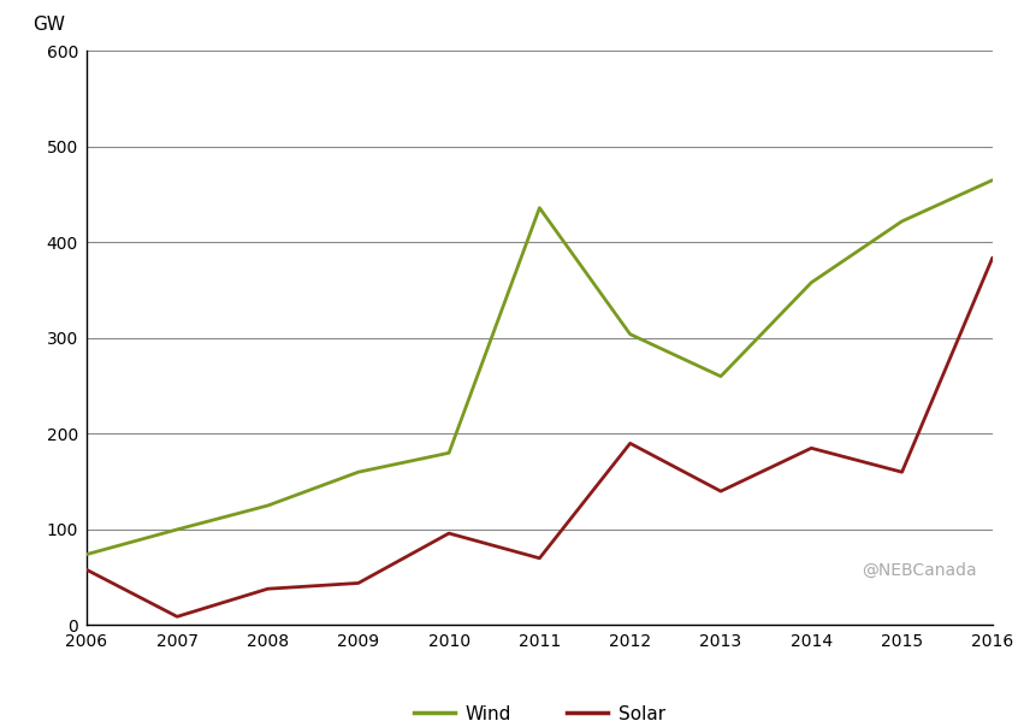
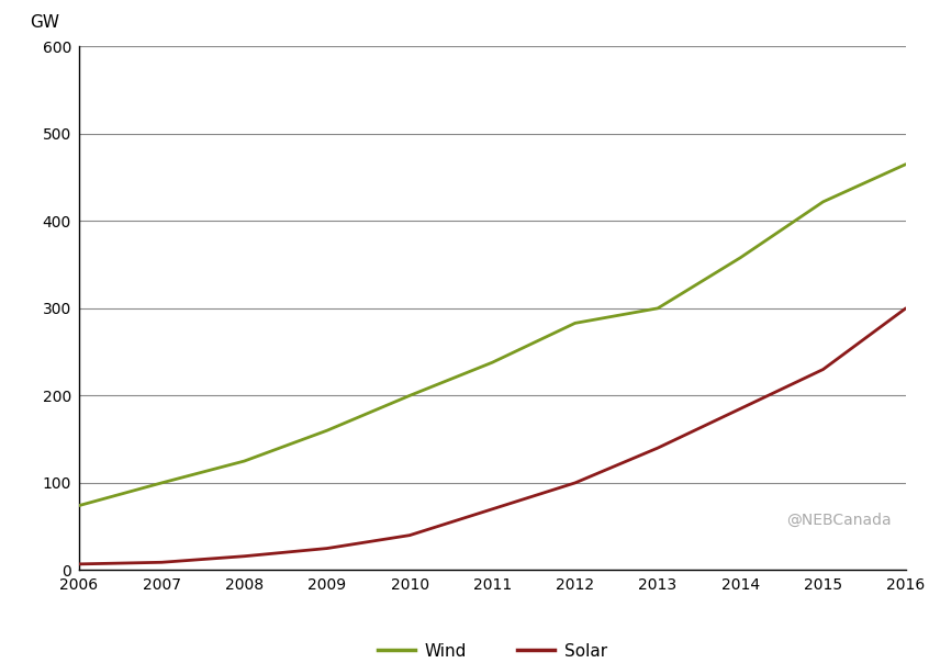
Solar/2006: 58 -> 7
Solar/2008: 38 -> 16
Solar/2009: 44 -> 25
Wind/2010: 180 -> 200
Solar/2010: 96 -> 40
Wind/2011: 436 -> 238
Wind/2012: 304 -> 283
Solar/2012: 190 -> 100
Wind/2013: 260 -> 300
Solar/2015: 160 -> 230
Solar/2016: 384 -> 300
